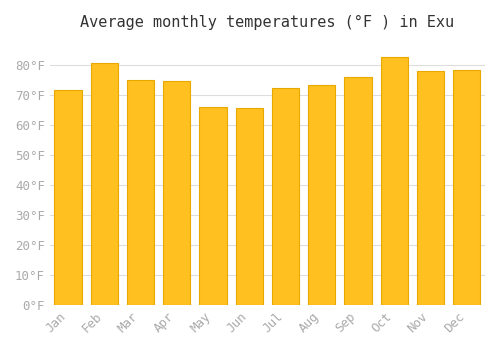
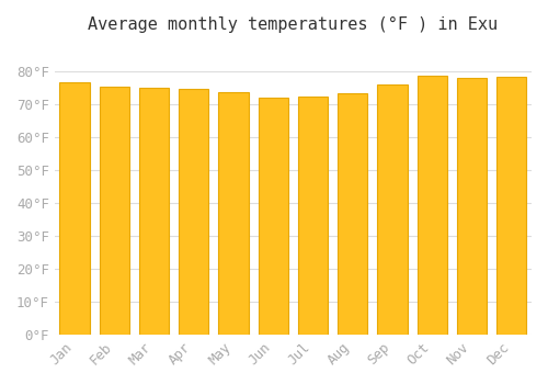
Jan: 71.5°F -> 76.5°F
Feb: 80.5°F -> 75.2°F
May: 66.0°F -> 73.5°F
Jun: 65.5°F -> 72.1°F
Oct: 82.5°F -> 78.6°F
